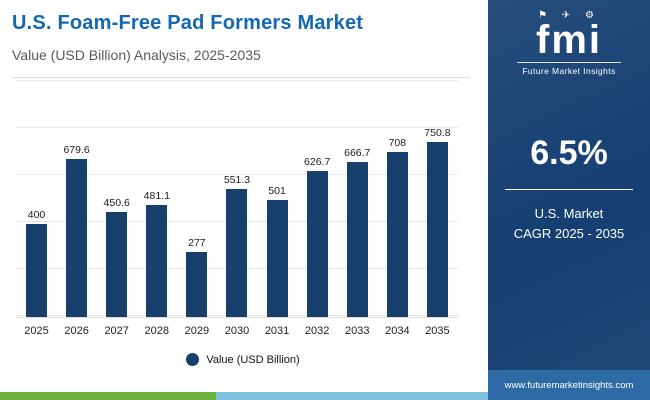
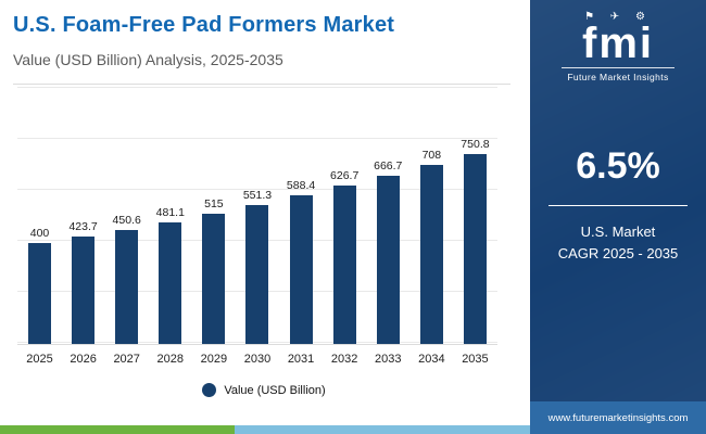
2026: 679.6 -> 423.7
2029: 277 -> 515
2031: 501 -> 588.4
